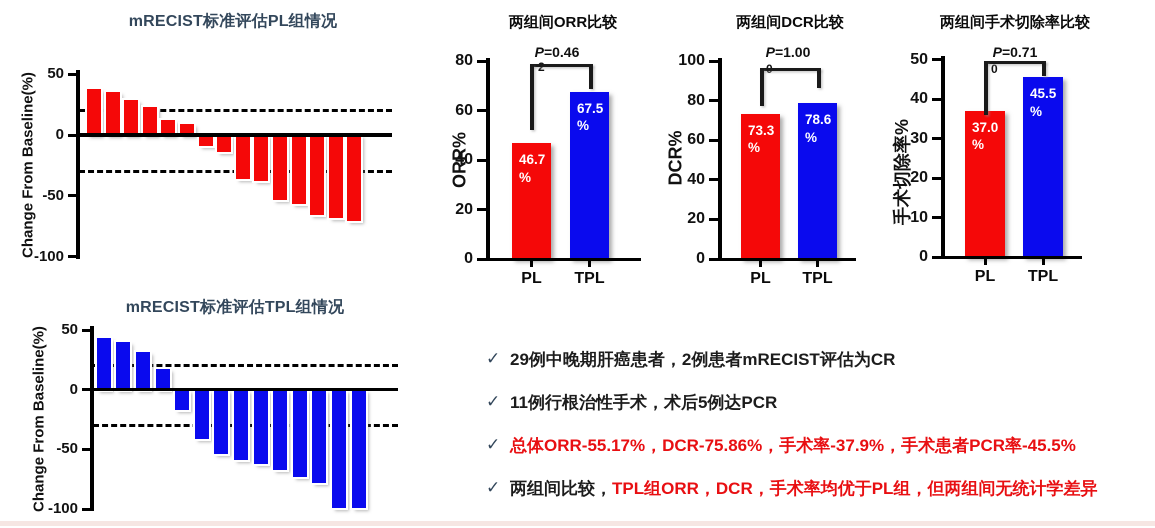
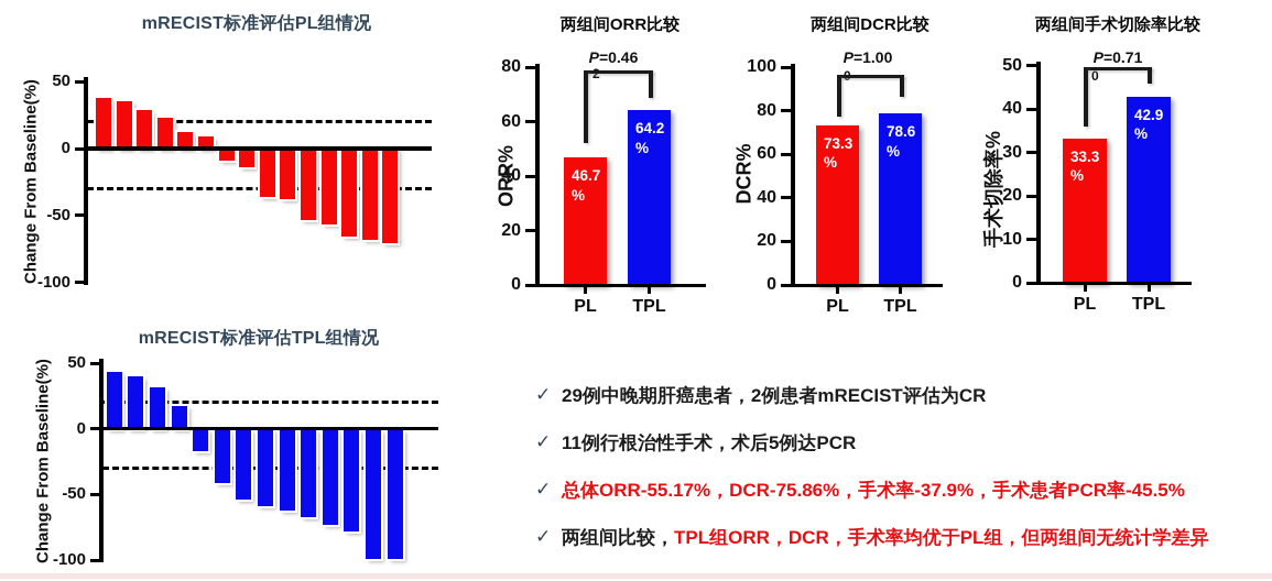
两组间ORR比较/TPL: 67.5 -> 64.2
两组间手术切除率比较/PL: 37.0 -> 33.3
两组间手术切除率比较/TPL: 45.5 -> 42.9
